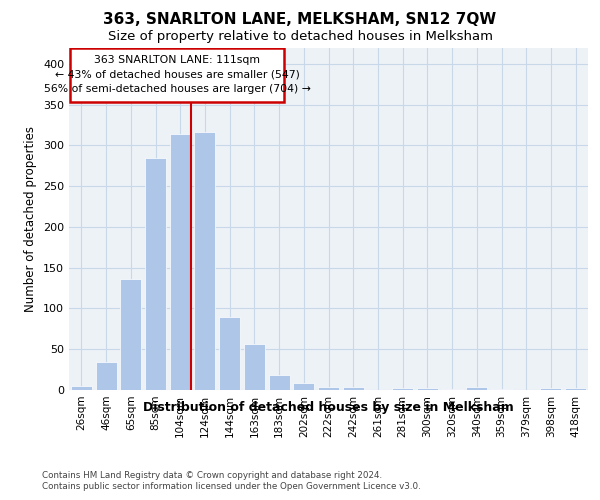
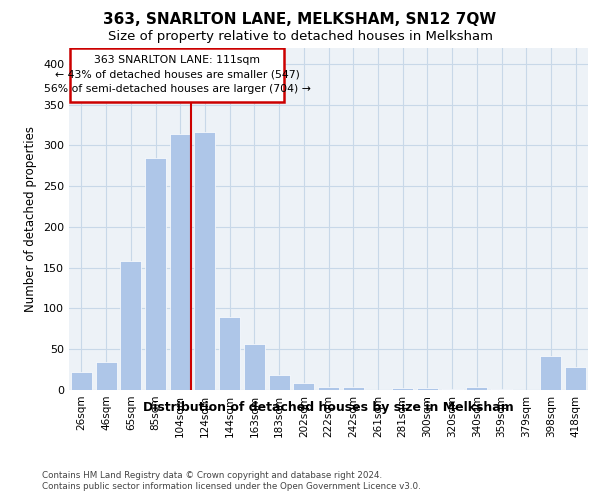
26sqm: 5 -> 22
65sqm: 136 -> 158
398sqm: 2 -> 42
418sqm: 2 -> 28
